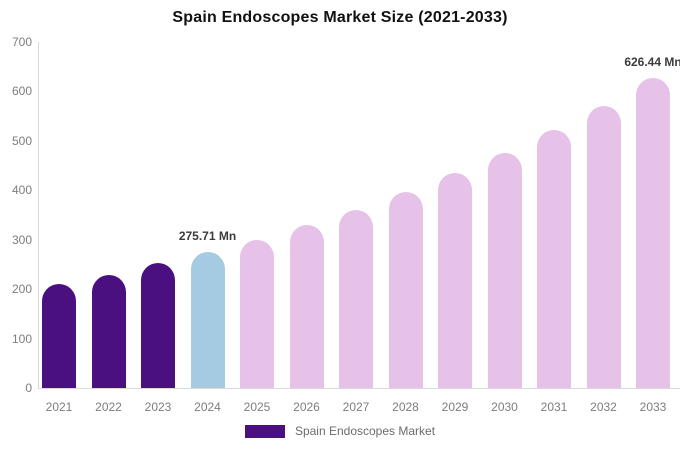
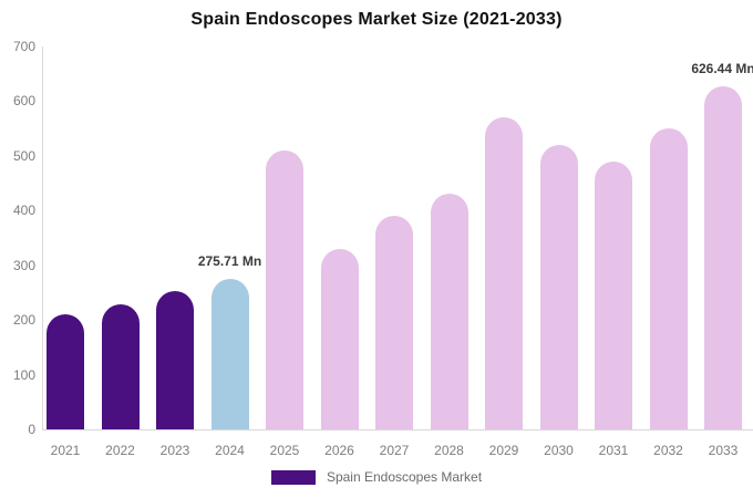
2025: 300 -> 510
2027: 360 -> 390
2028: 400 -> 430
2029: 430 -> 570
2030: 480 -> 520
2031: 520 -> 490
2032: 570 -> 550
